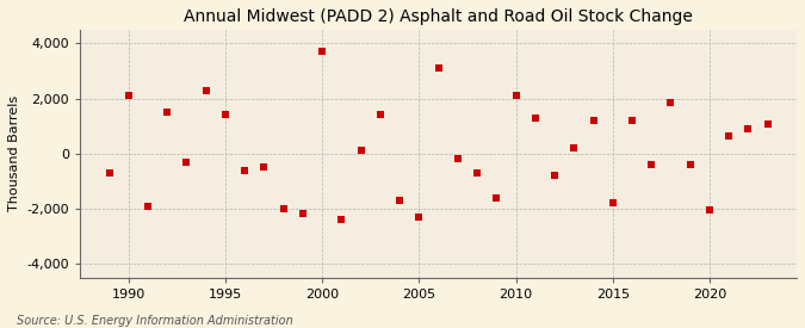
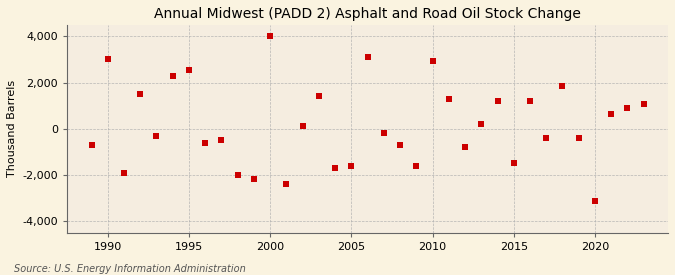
1990: 2,100 -> 3,000
1995: 1,400 -> 2,550
2000: 3,700 -> 4,000
2005: -2,300 -> -1,600
2010: 2,100 -> 2,950
2015: -1,800 -> -1,500
2020: -2,050 -> -3,150
